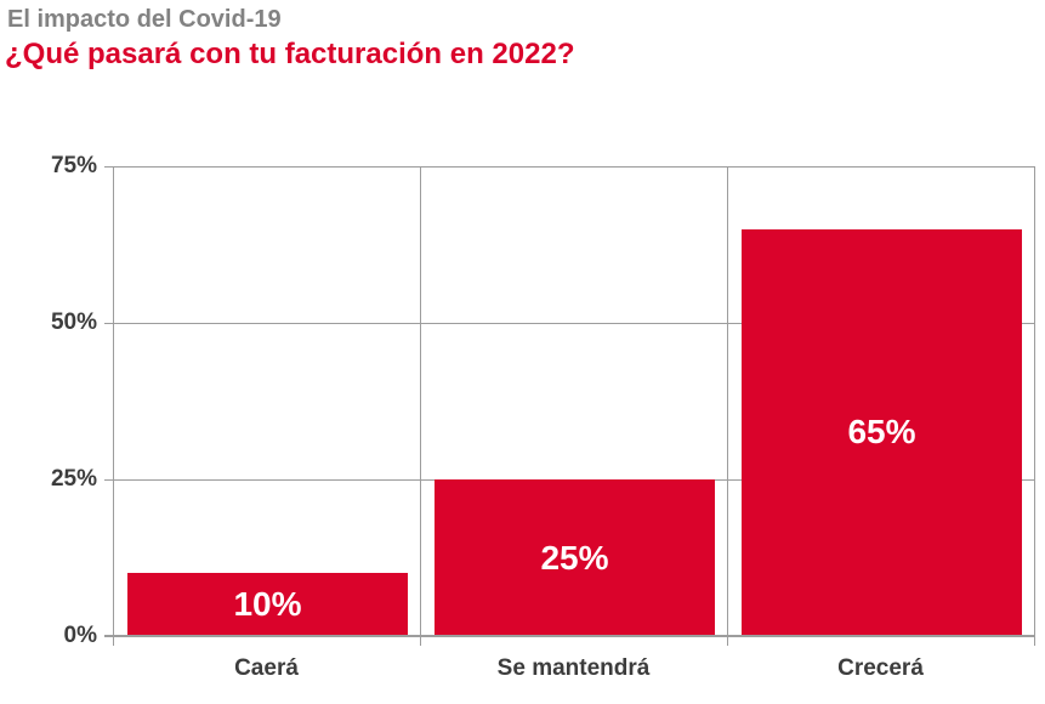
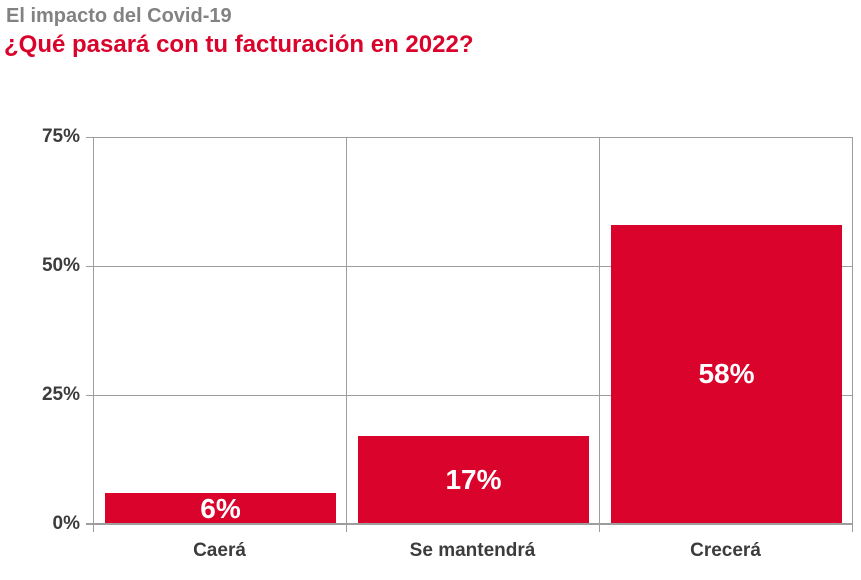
Caerá: 10% -> 6%
Se mantendrá: 25% -> 17%
Crecerá: 65% -> 58%
